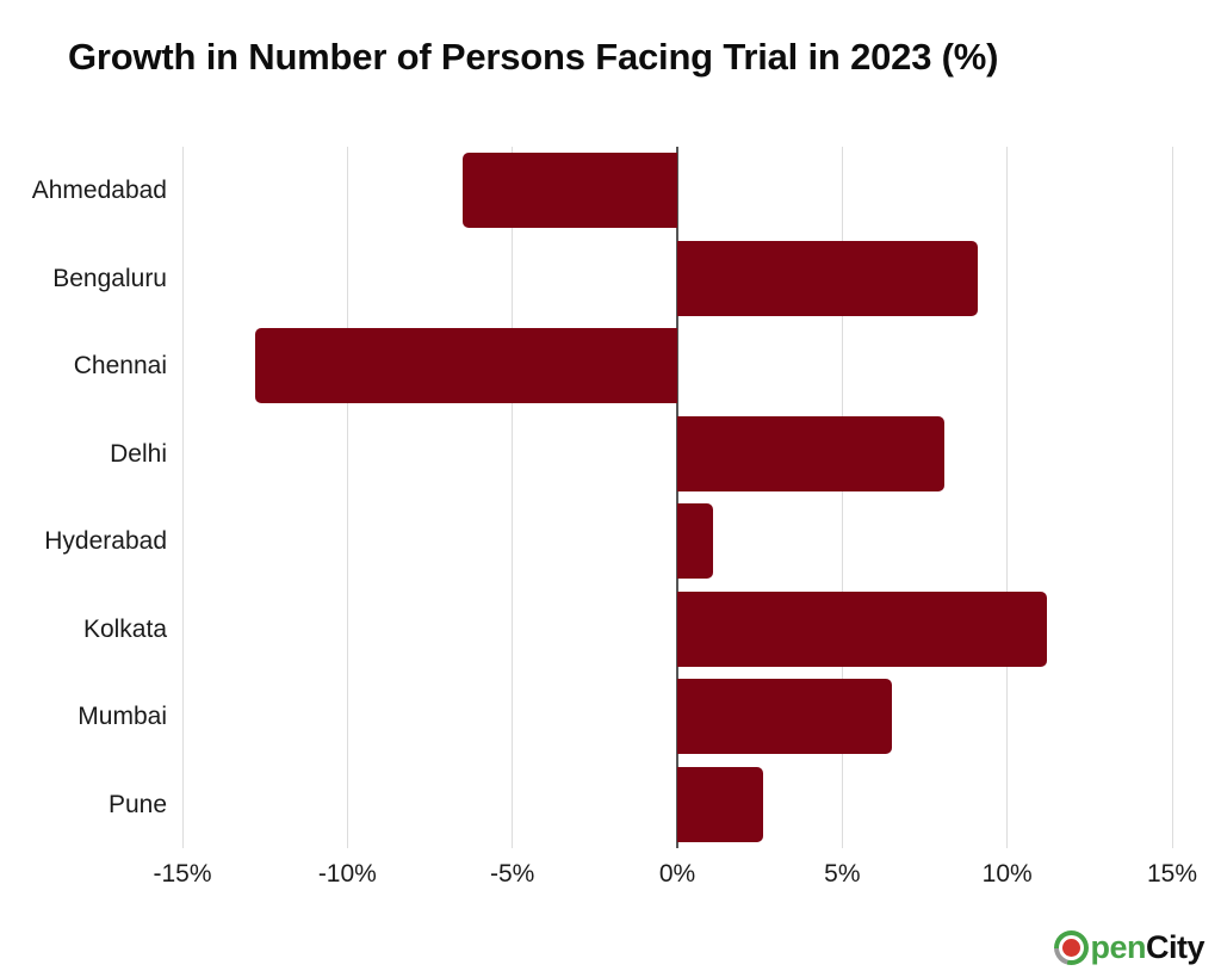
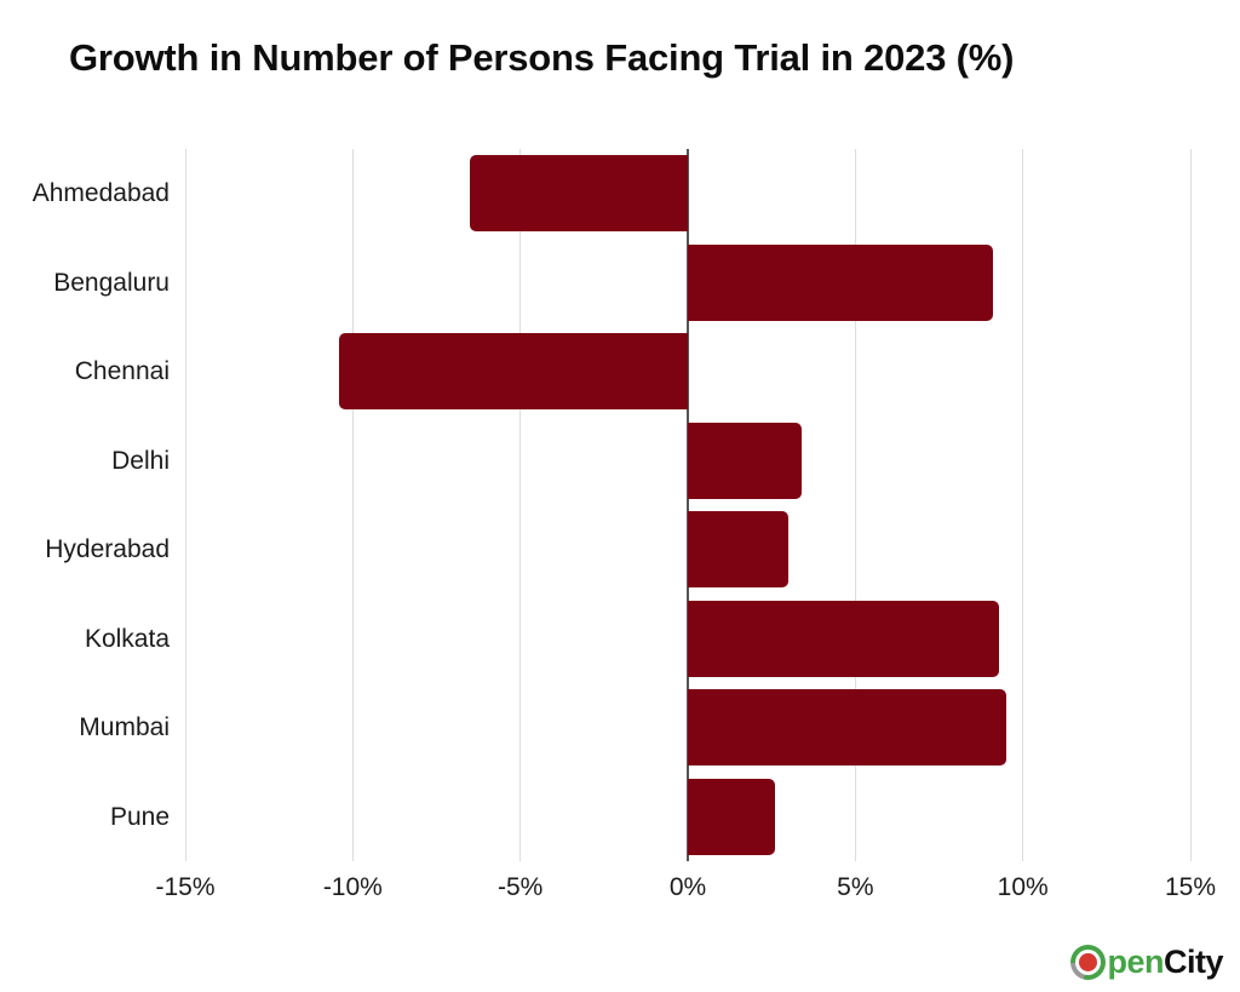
Chennai: -12.8% -> -10.4%
Delhi: 8.1% -> 3.4%
Hyderabad: 1.1% -> 3.0%
Kolkata: 11.2% -> 9.3%
Mumbai: 6.5% -> 9.5%
